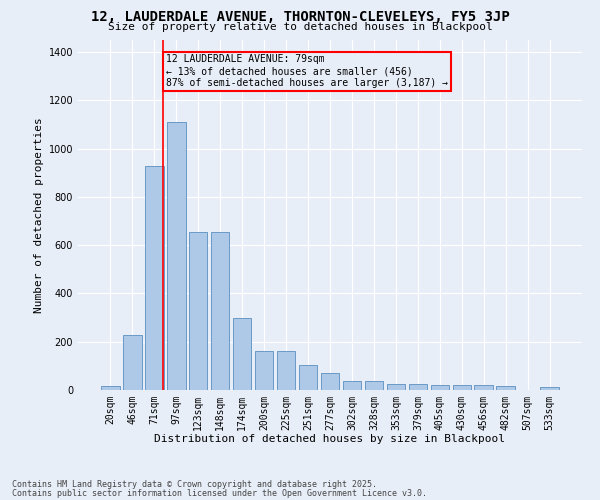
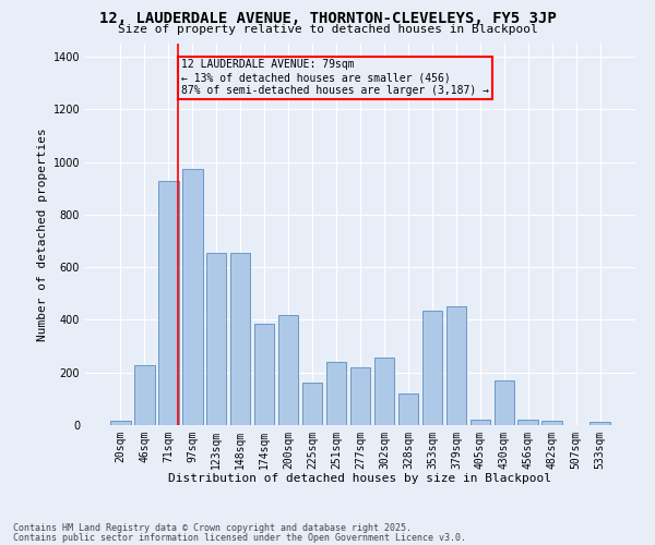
97sqm: 1110 -> 975
174sqm: 300 -> 385
200sqm: 160 -> 420
251sqm: 105 -> 240
277sqm: 70 -> 220
302sqm: 38 -> 255
328sqm: 38 -> 120
353sqm: 25 -> 435
379sqm: 25 -> 450
430sqm: 20 -> 170
